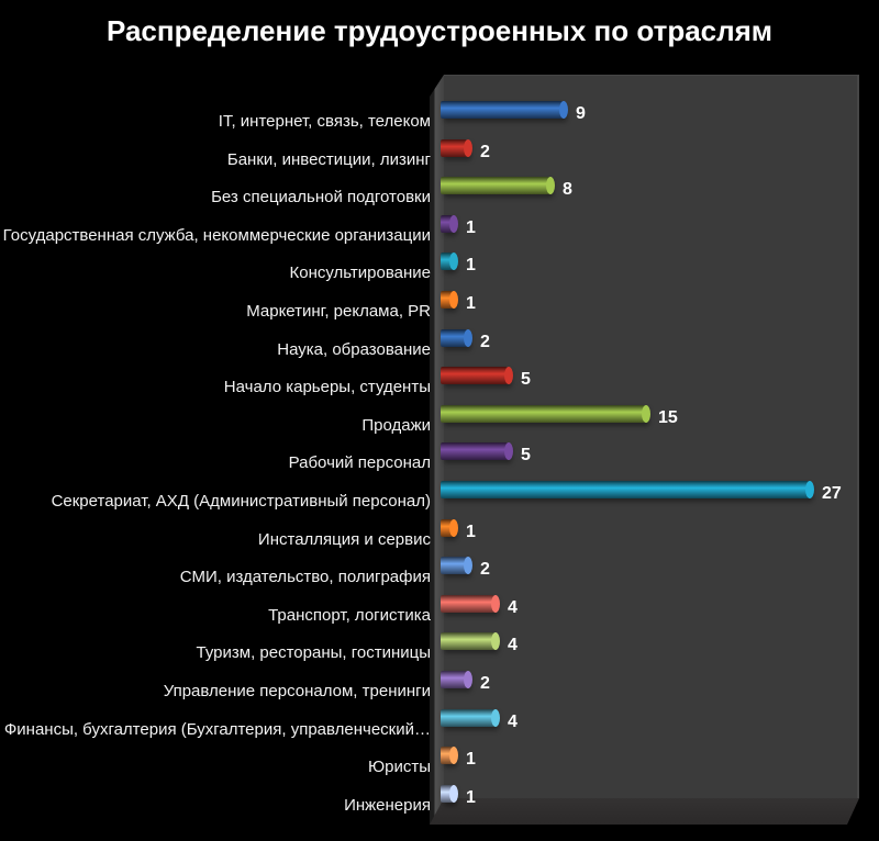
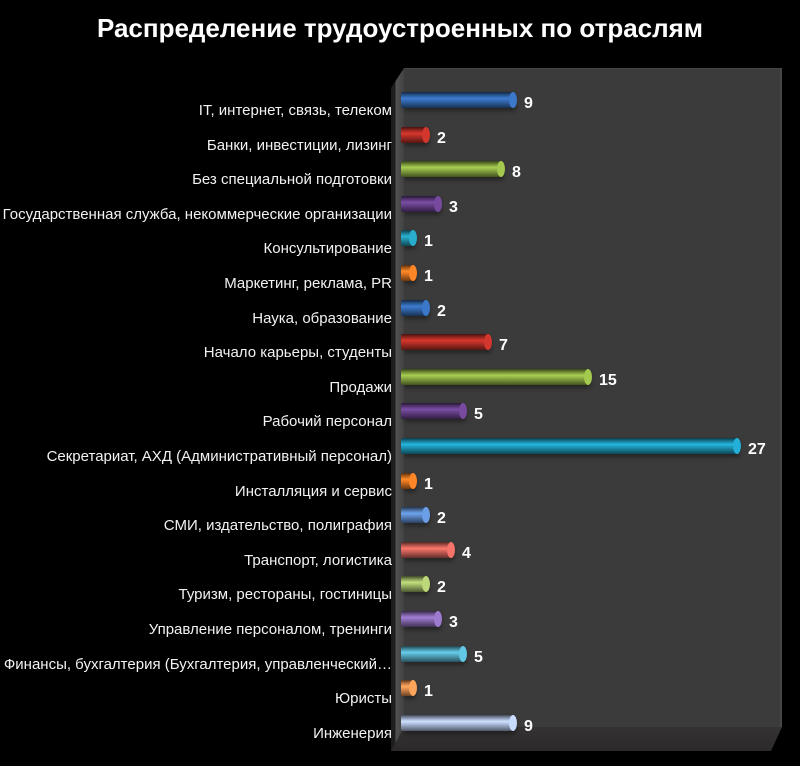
Государственная служба, некоммерческие организации: 1 -> 3
Начало карьеры, студенты: 5 -> 7
Туризм, рестораны, гостиницы: 4 -> 2
Управление персоналом, тренинги: 2 -> 3
Финансы, бухгалтерия (Бухгалтерия, управленческий…: 4 -> 5
Инженерия: 1 -> 9
